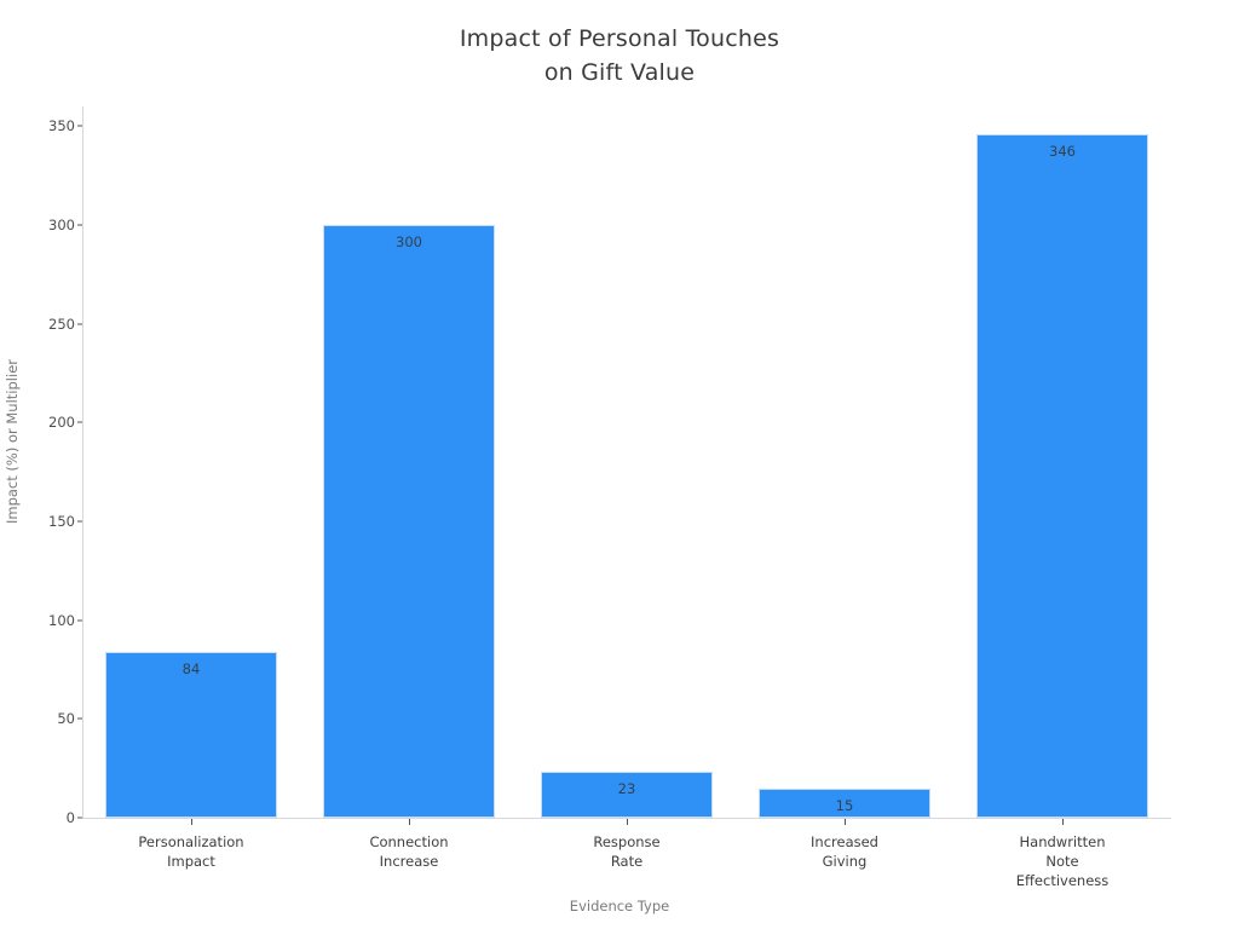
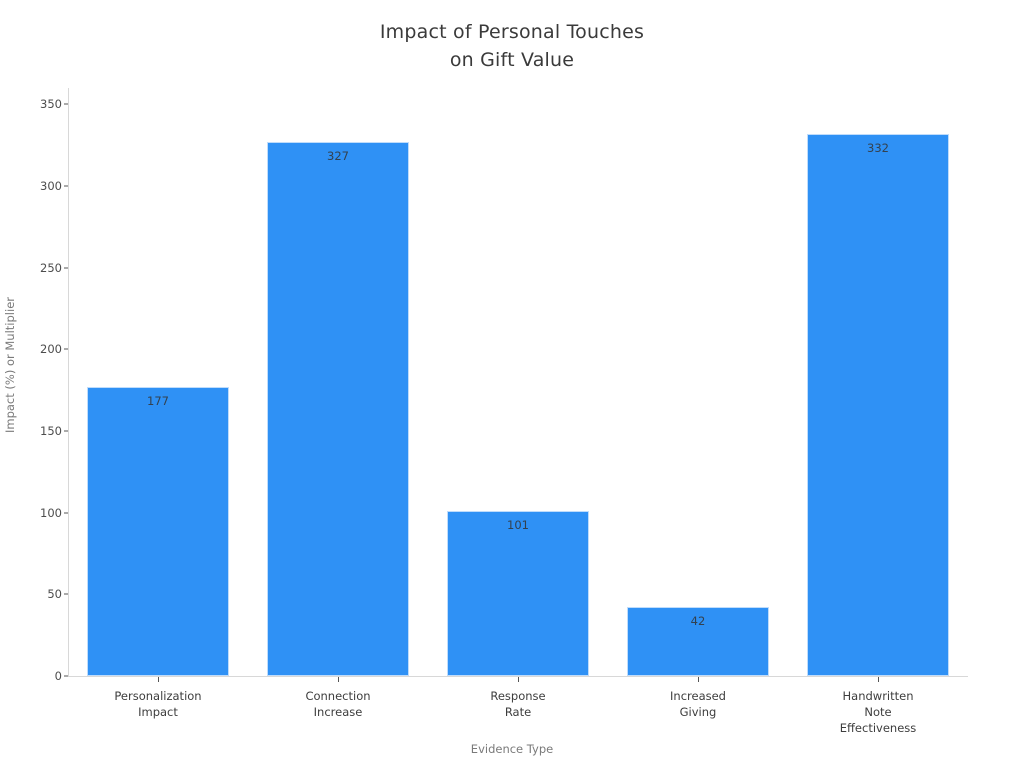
Personalization Impact: 84 -> 177
Connection Increase: 300 -> 327
Response Rate: 23 -> 101
Increased Giving: 15 -> 42
Handwritten Note Effectiveness: 346 -> 332
